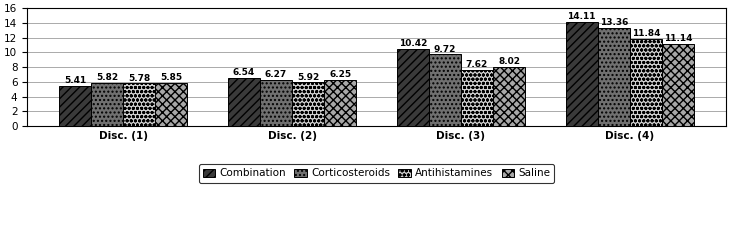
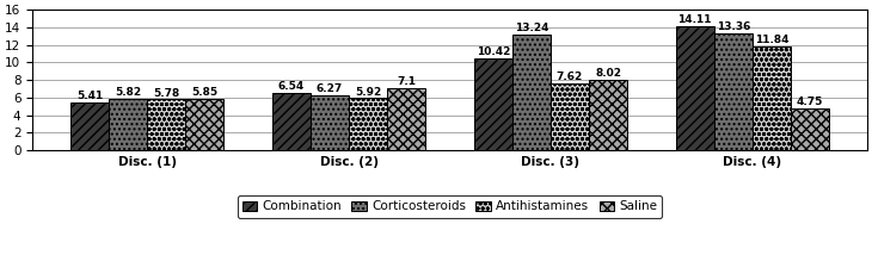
Saline/Disc. (2): 6.25 -> 7.1
Corticosteroids/Disc. (3): 9.72 -> 13.24
Saline/Disc. (4): 11.14 -> 4.75
